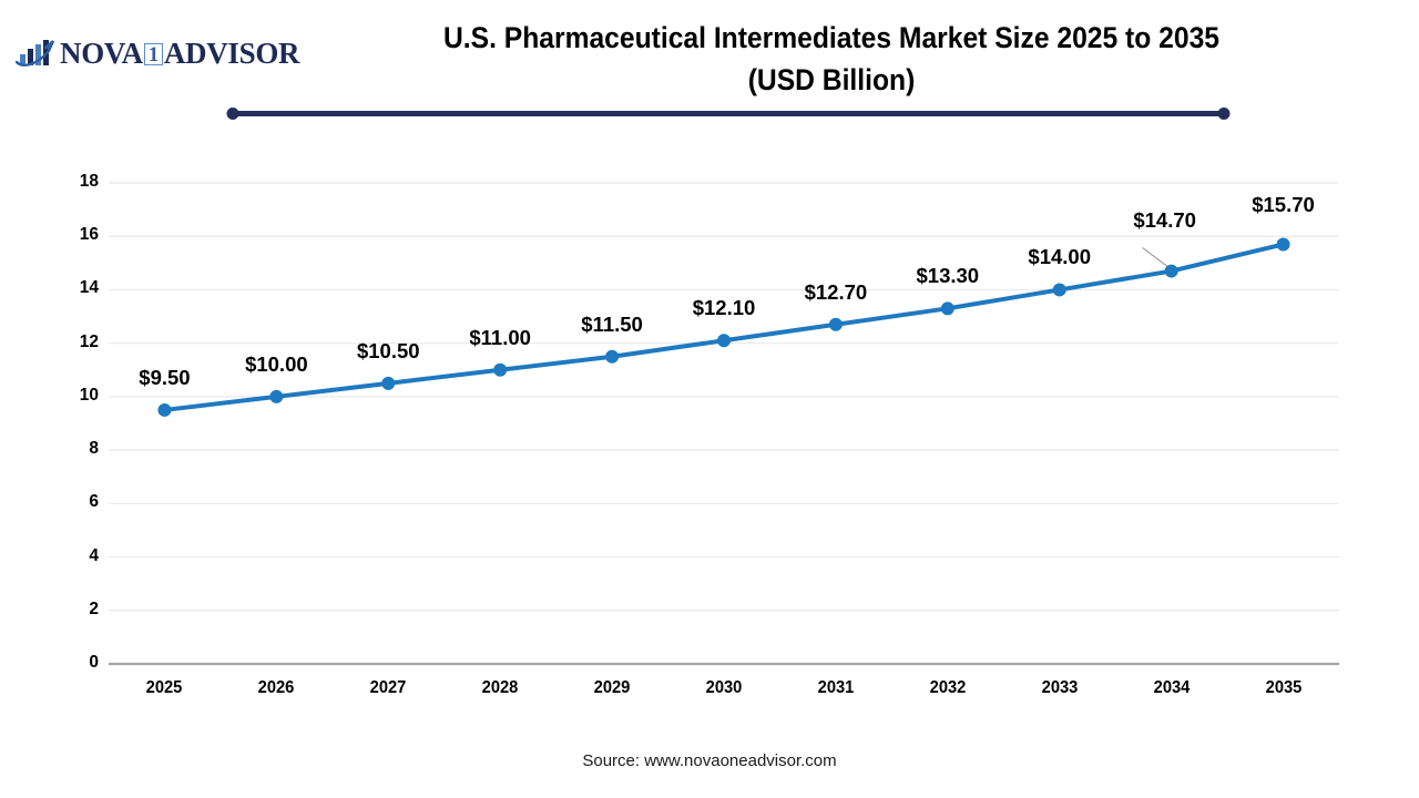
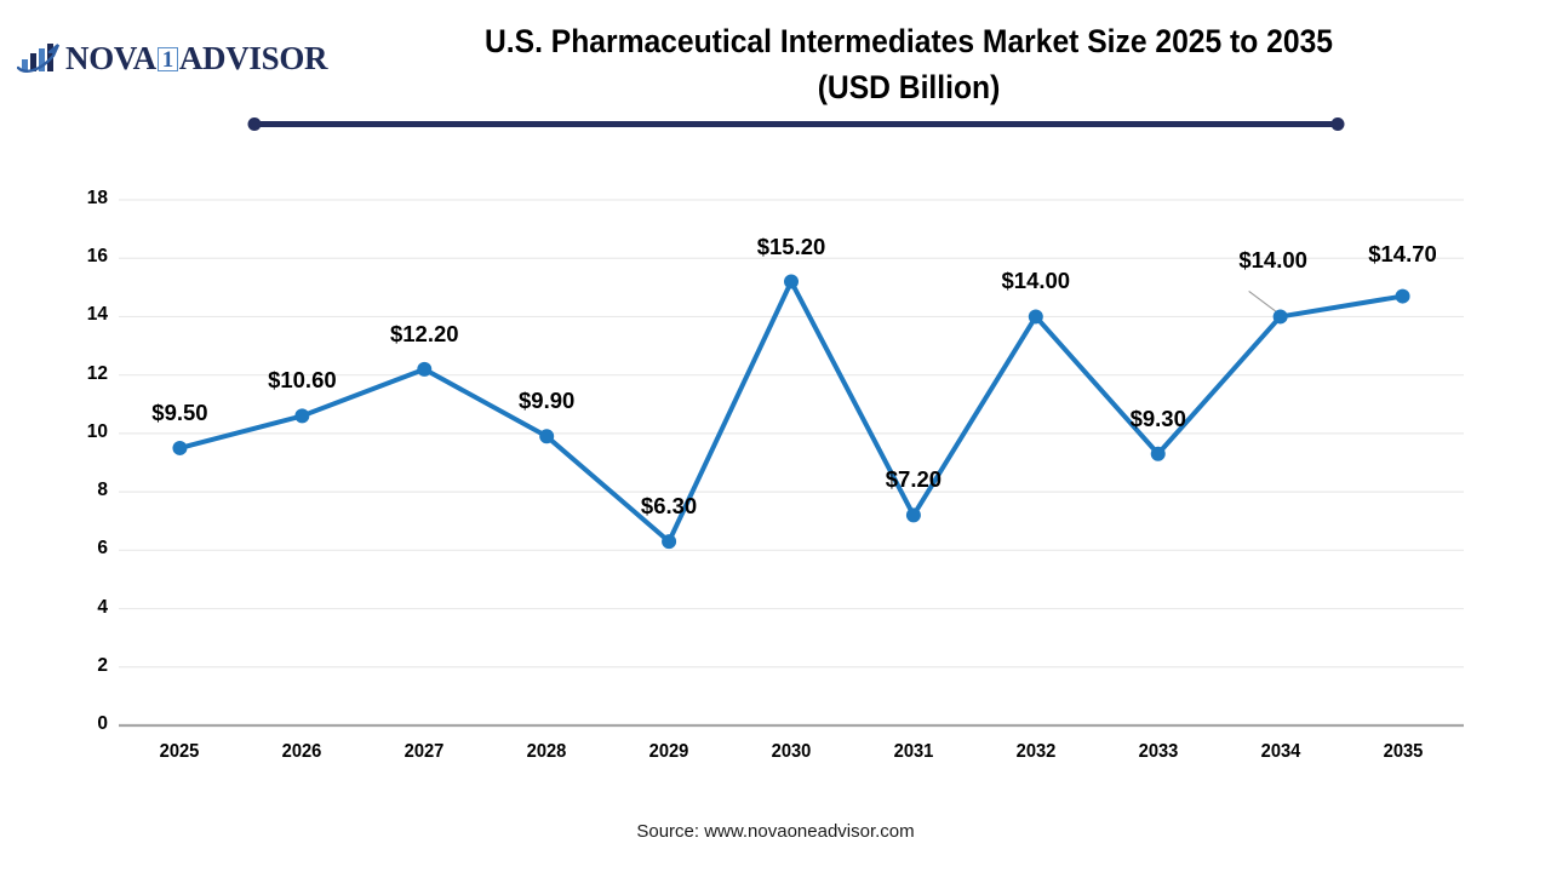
2026: $10.00 -> $10.60
2027: $10.50 -> $12.20
2028: $11.00 -> $9.90
2029: $11.50 -> $6.30
2030: $12.10 -> $15.20
2031: $12.70 -> $7.20
2032: $13.30 -> $14.00
2033: $14.00 -> $9.30
2034: $14.70 -> $14.00
2035: $15.70 -> $14.70
